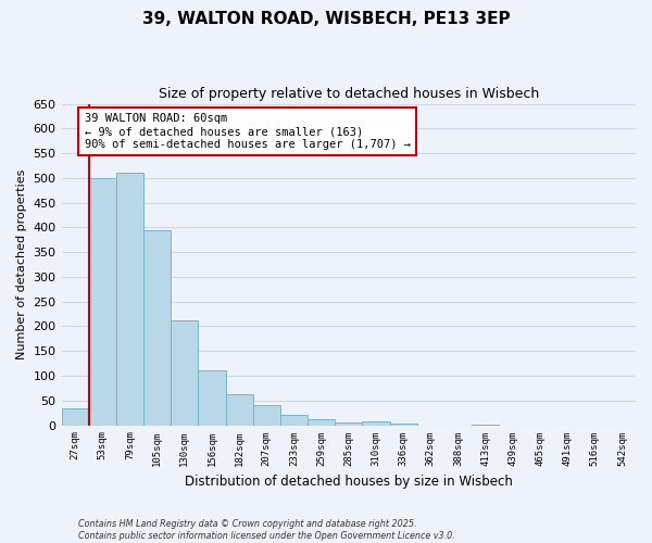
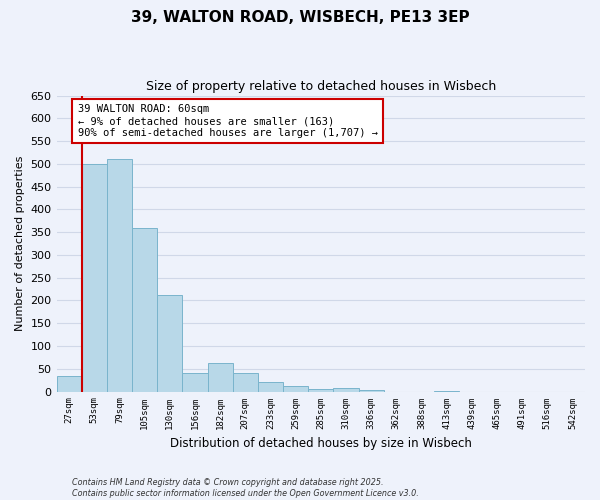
105sqm: 395 -> 360
156sqm: 112 -> 40
